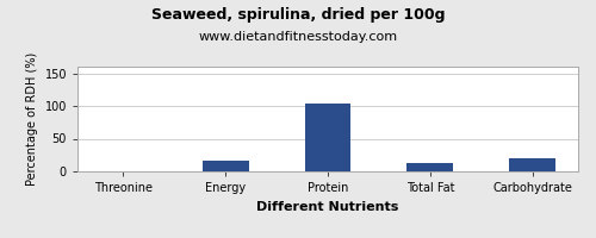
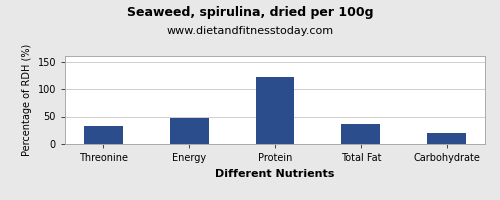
Threonine: 0 -> 32
Energy: 16 -> 48
Protein: 103 -> 122
Total Fat: 12 -> 36
